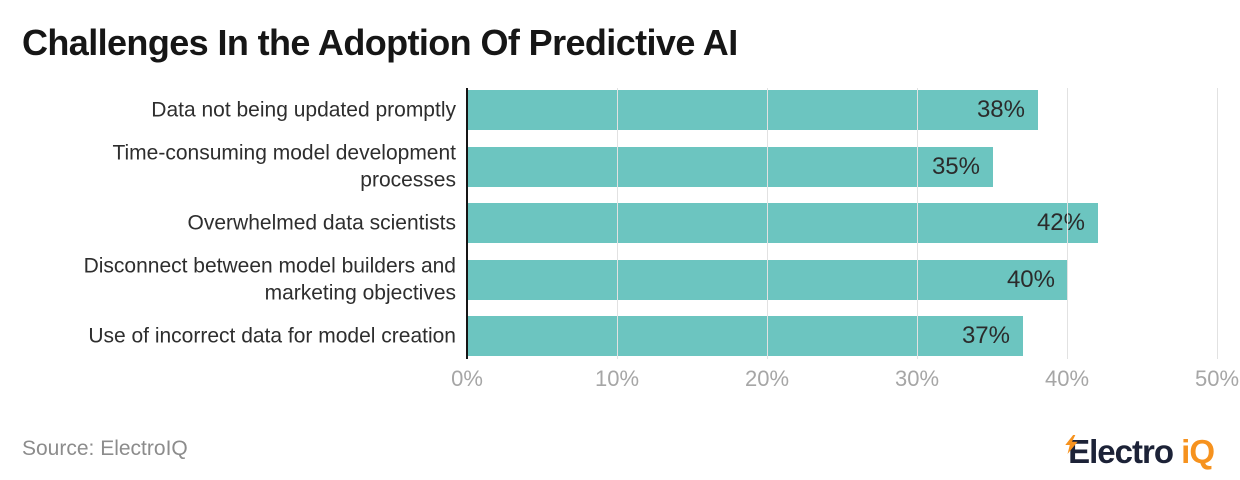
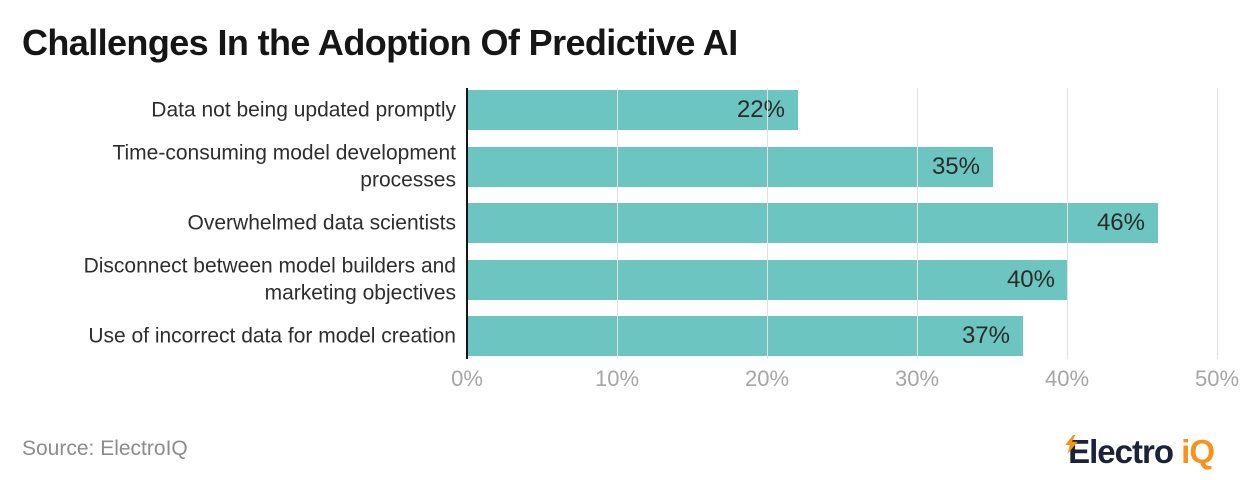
Data not being updated promptly: 38% -> 22%
Overwhelmed data scientists: 42% -> 46%
